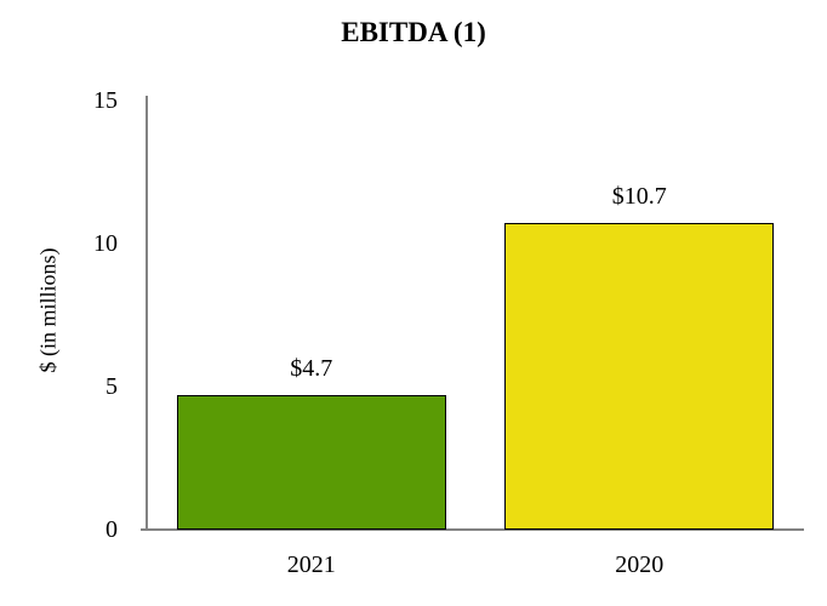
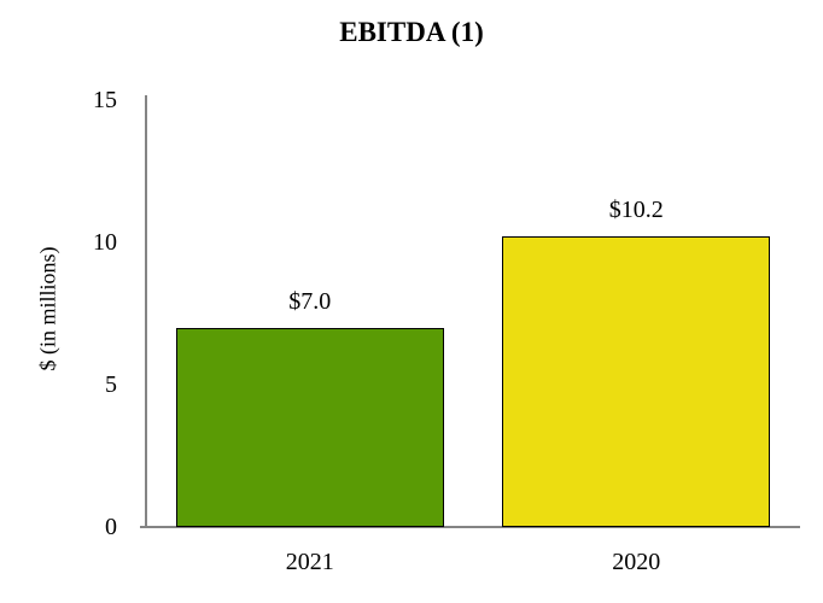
2021: $4.7 -> $7.0
2020: $10.7 -> $10.2
